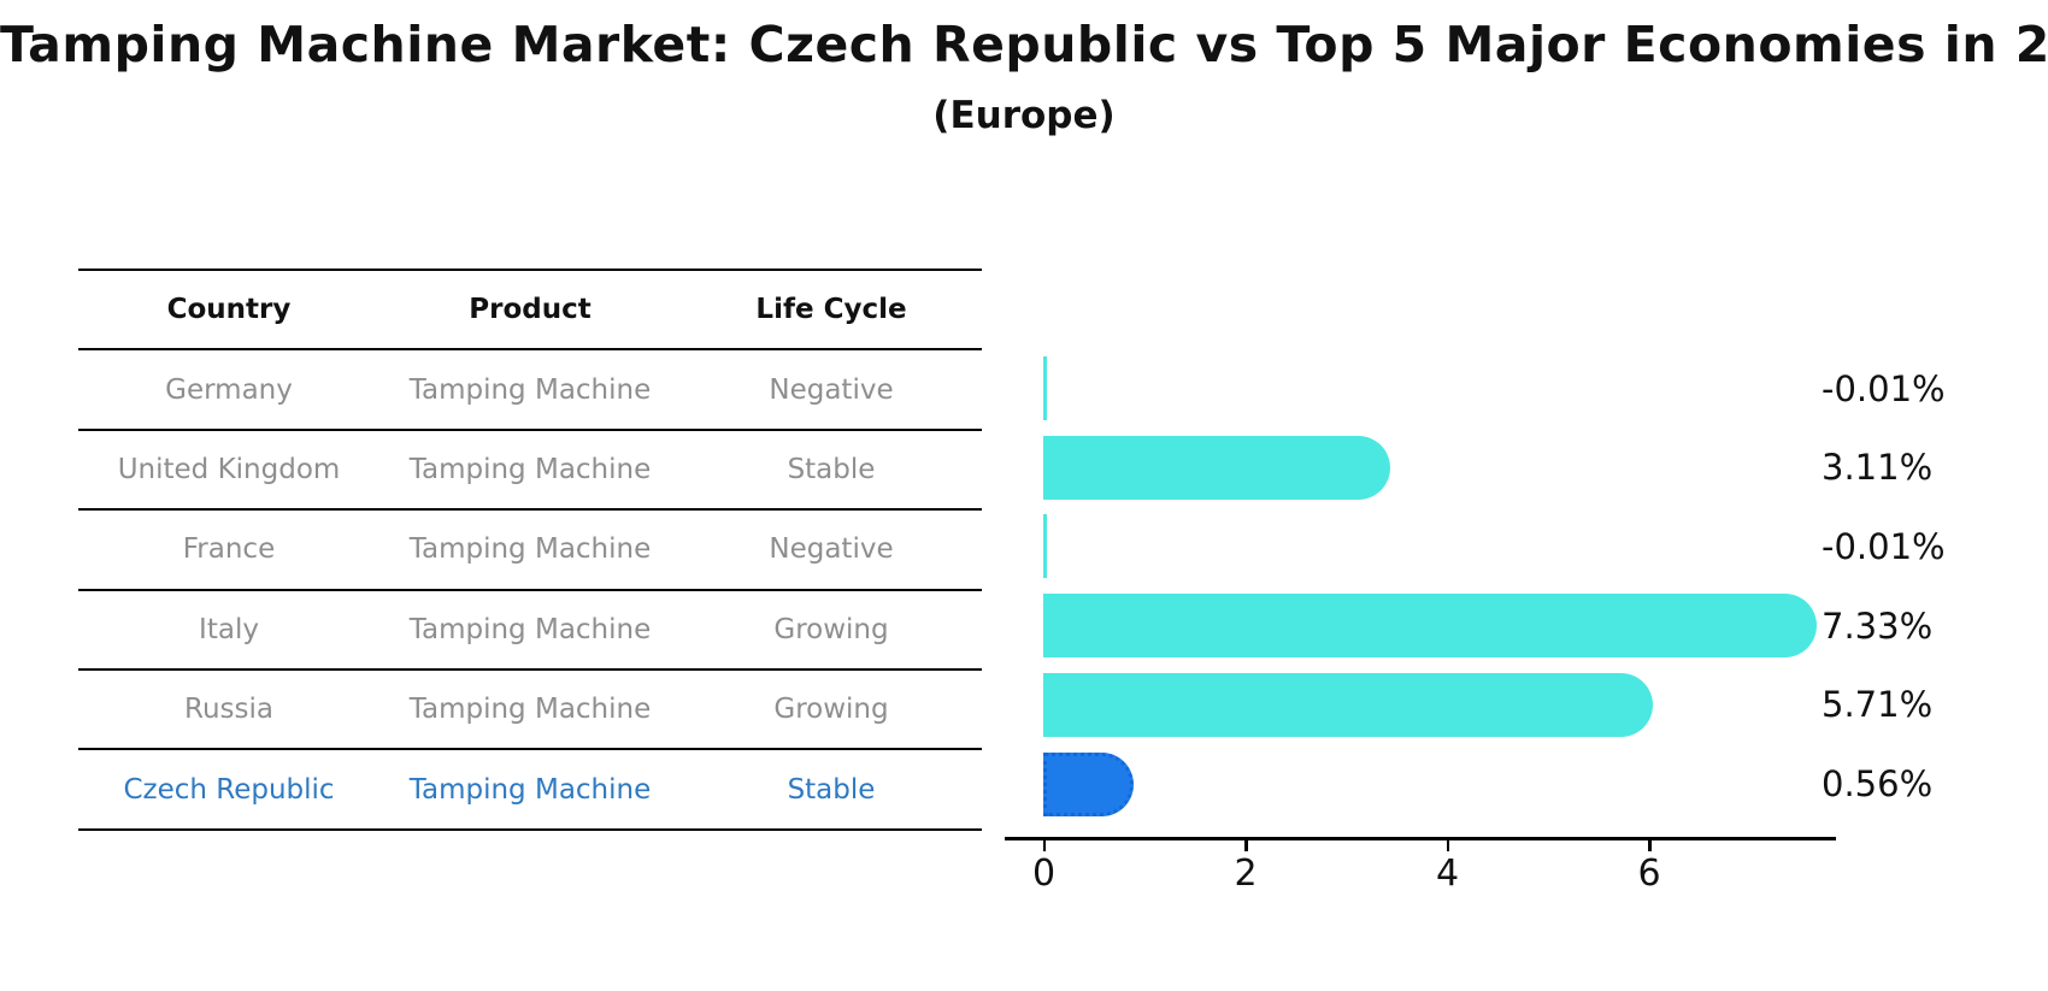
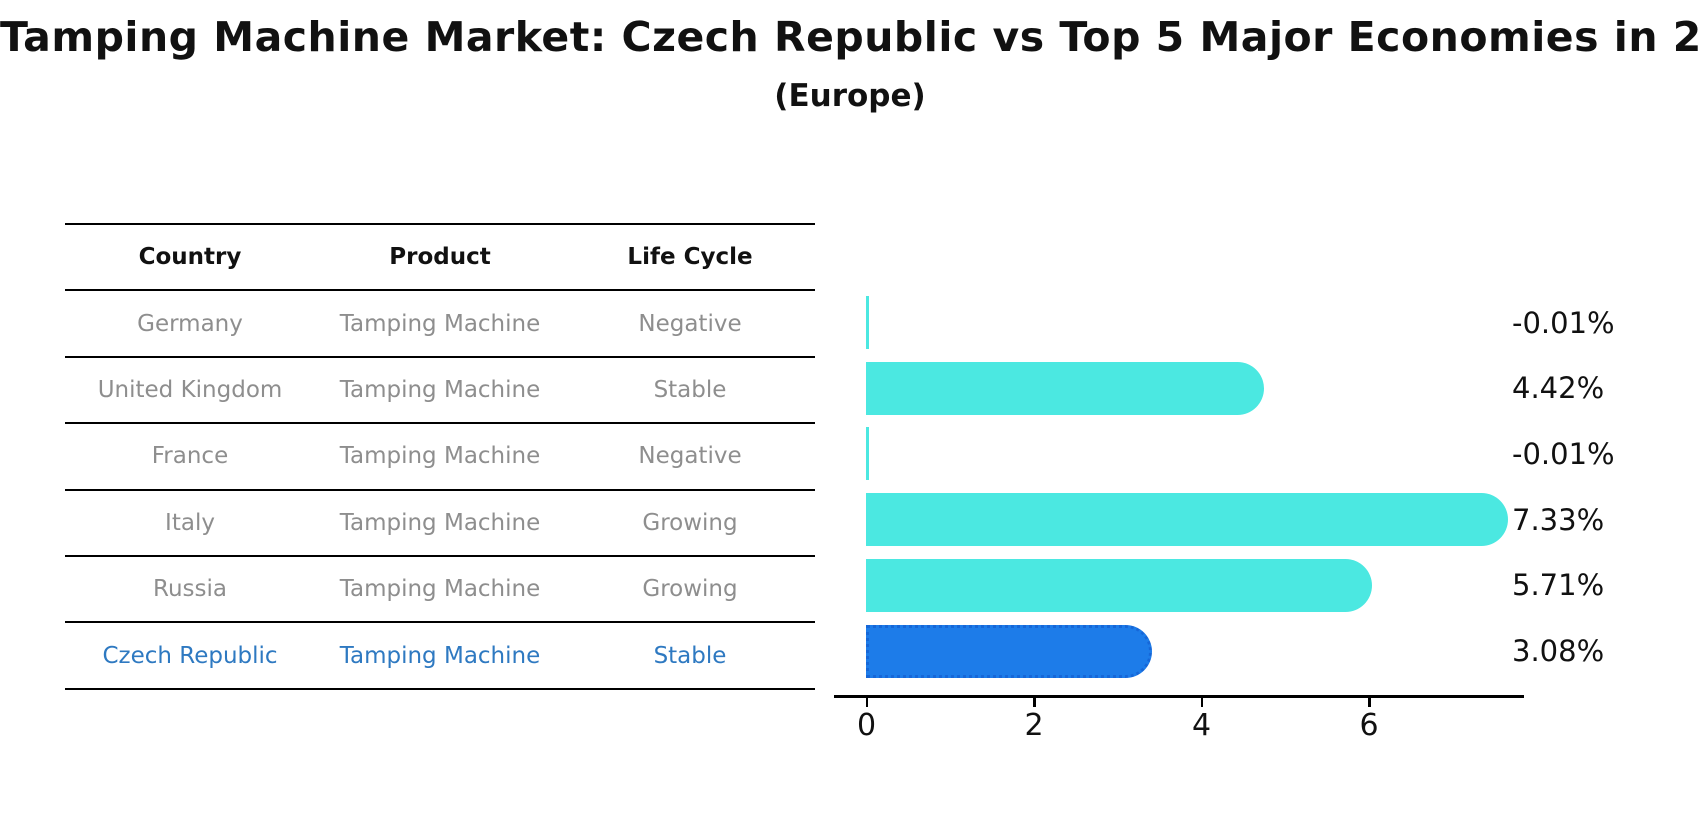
United Kingdom: 3.11% -> 4.42%
Czech Republic: 0.56% -> 3.08%
